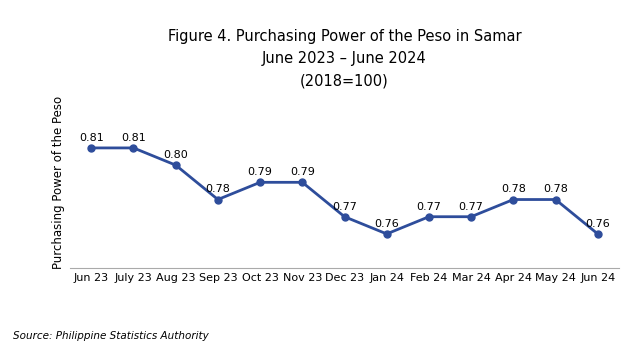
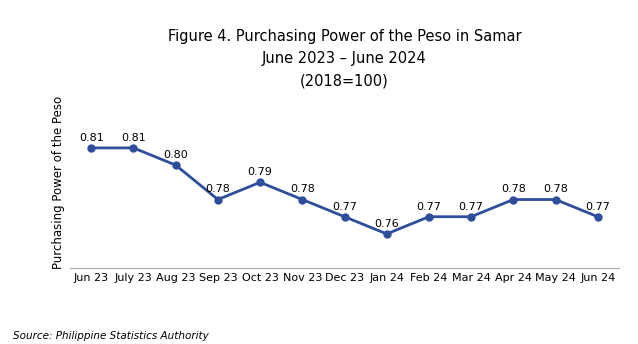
Nov 23: 0.79 -> 0.78
Jun 24: 0.76 -> 0.77
